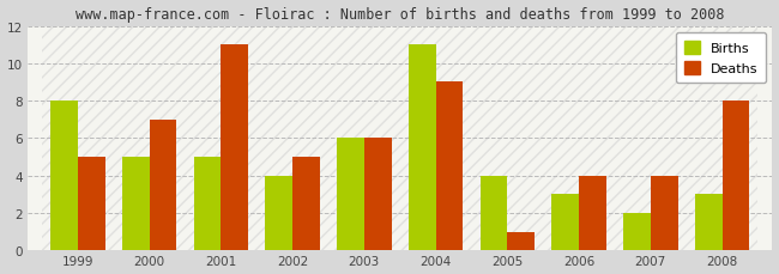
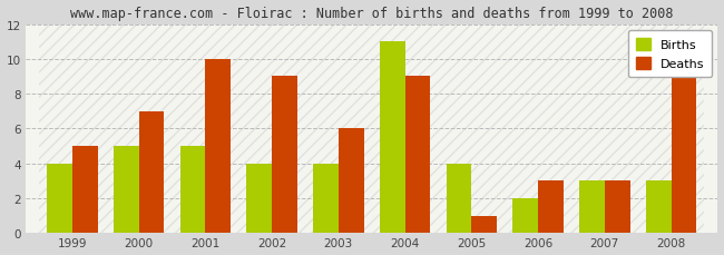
Births/1999: 8 -> 4
Deaths/2001: 11 -> 10
Deaths/2002: 5 -> 9
Births/2003: 6 -> 4
Births/2006: 3 -> 2
Deaths/2006: 4 -> 3
Births/2007: 2 -> 3
Deaths/2007: 4 -> 3
Deaths/2008: 8 -> 9
